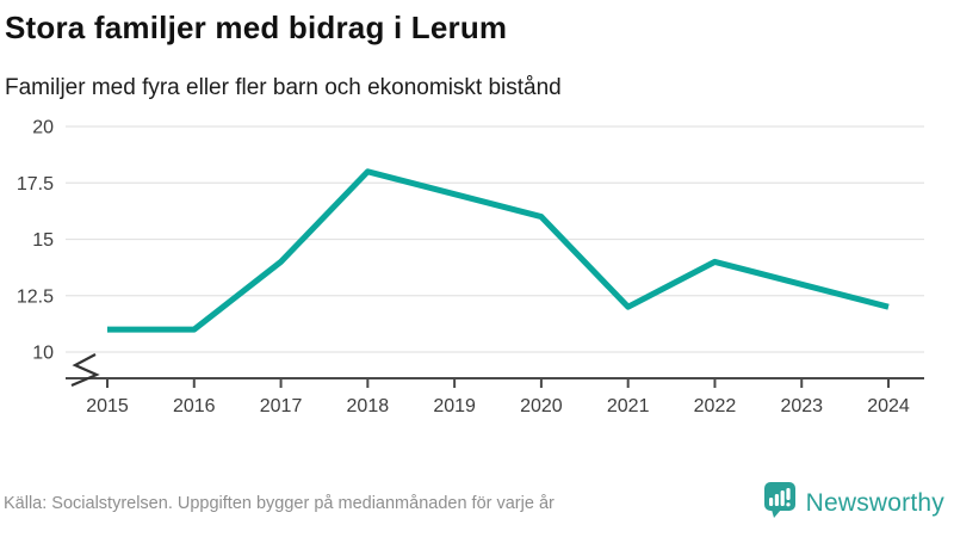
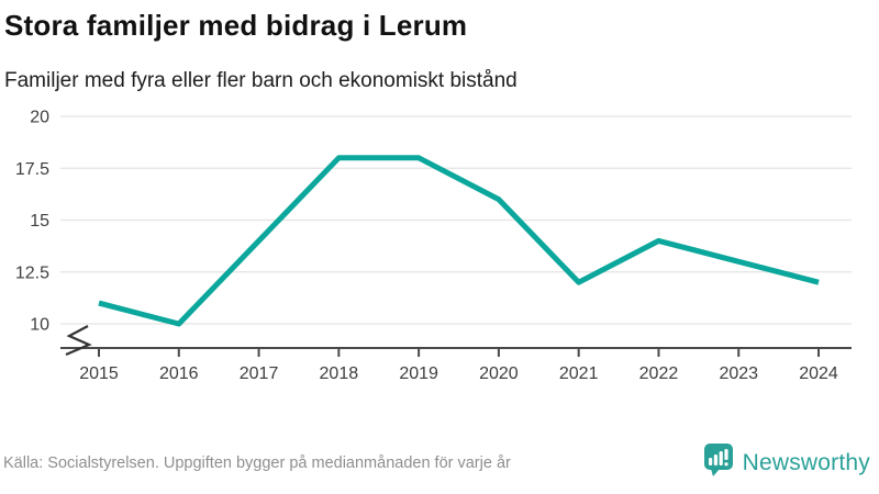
2016: 11 -> 10
2019: 17 -> 18
